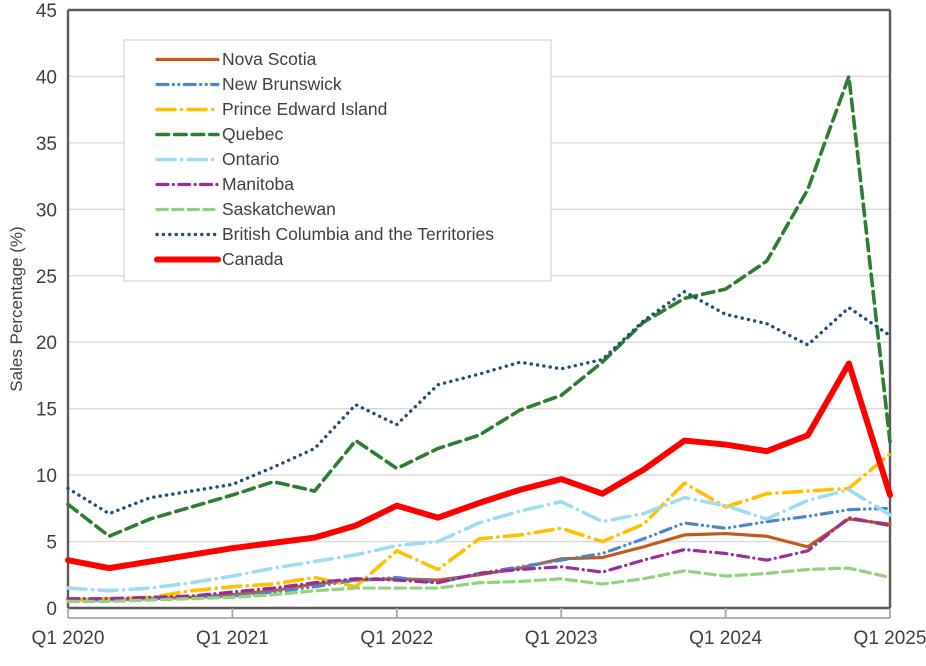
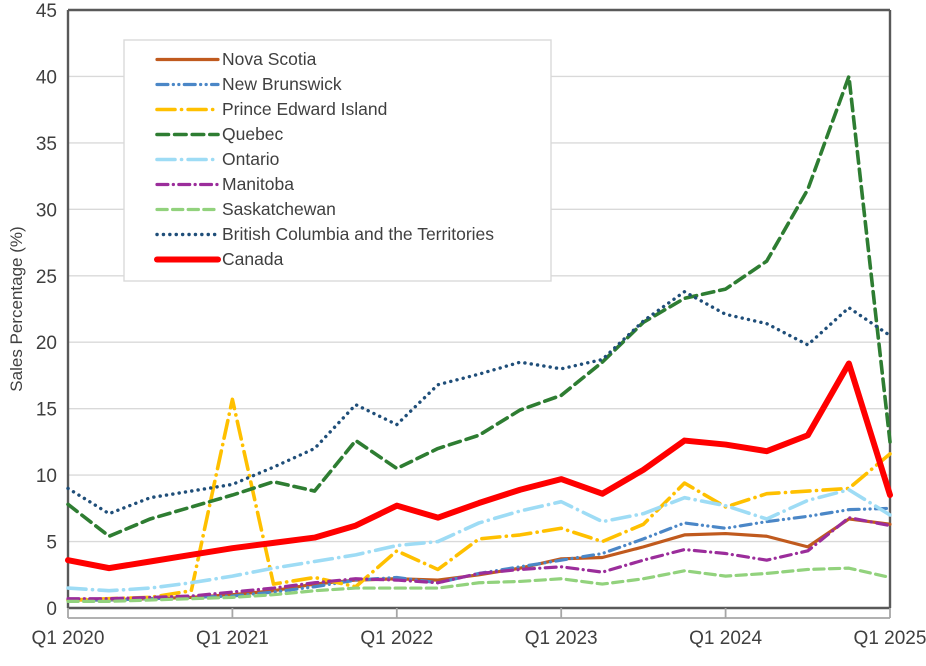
Prince Edward Island/Q1 2021: 1.6 -> 15.7
